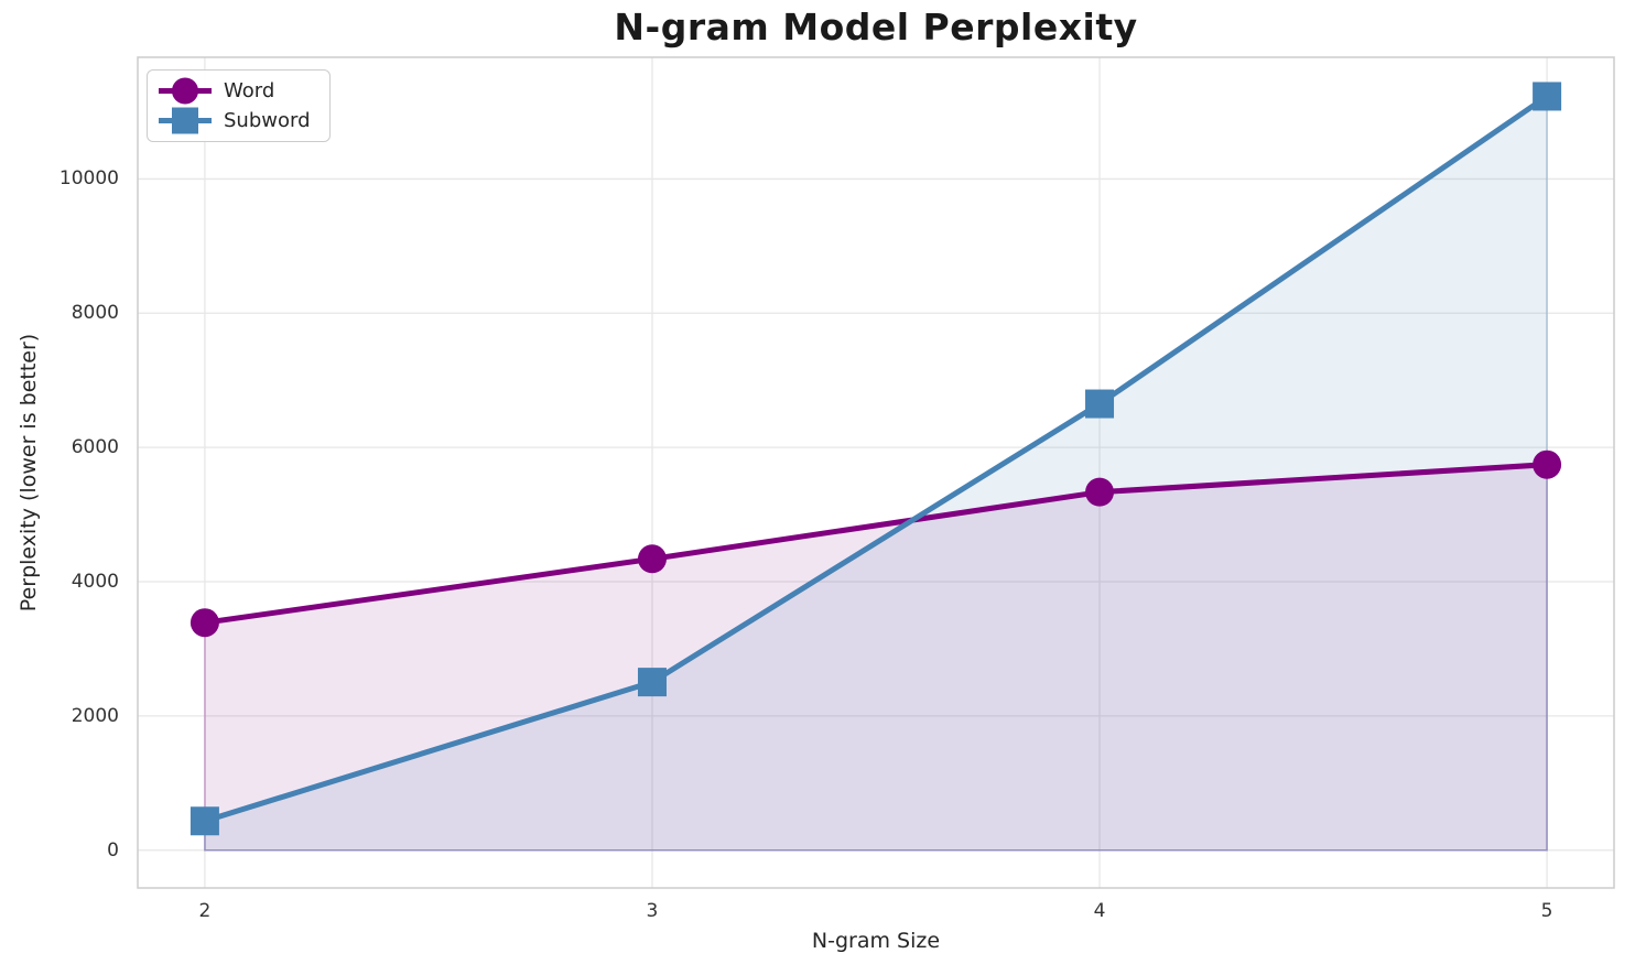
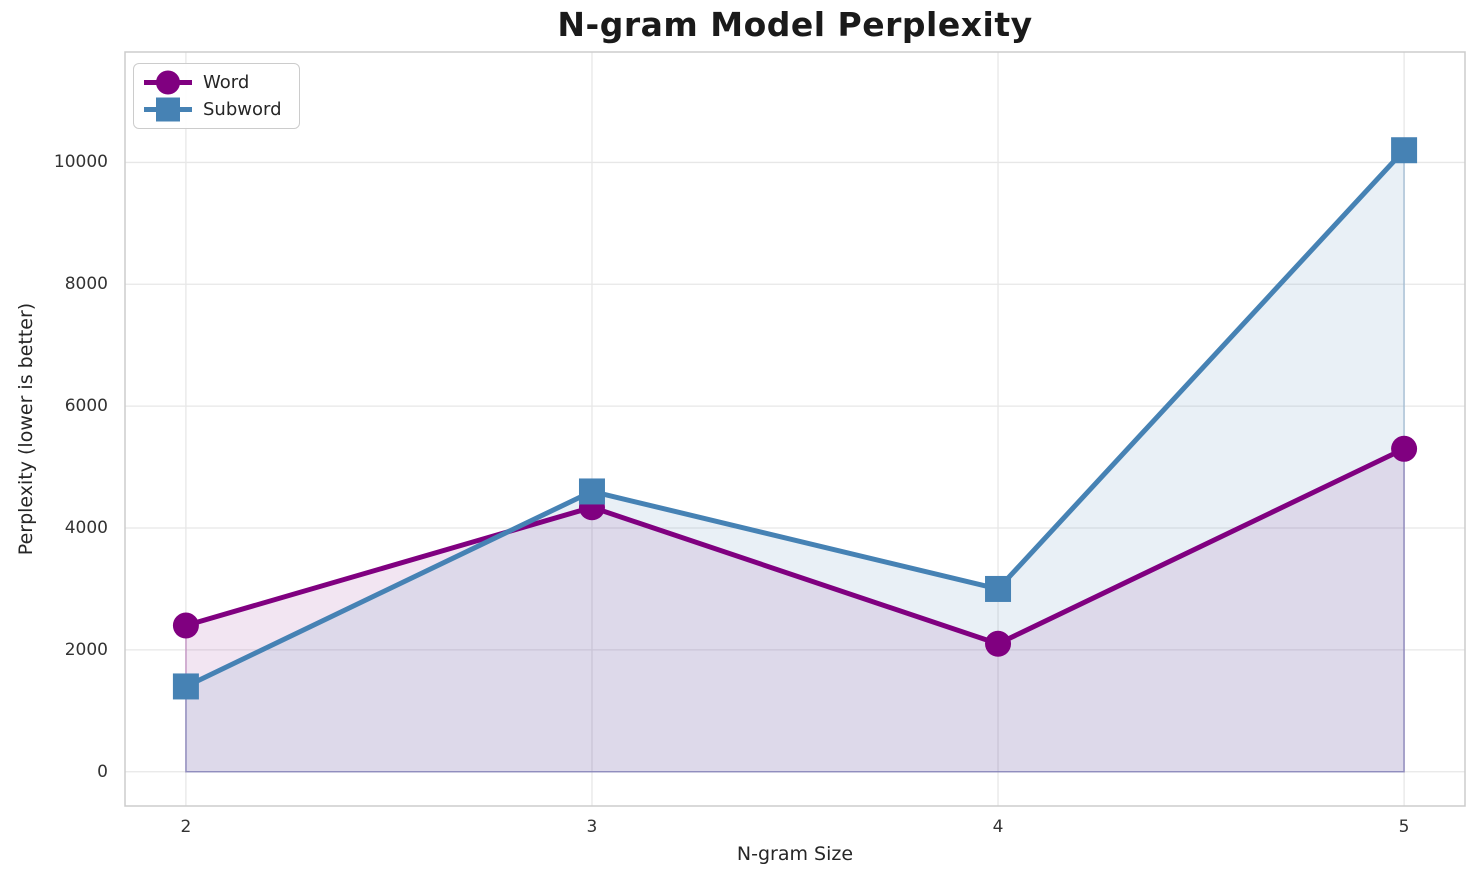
Word/2: 3400 -> 2400
Subword/2: 400 -> 1400
Subword/3: 2500 -> 4600
Word/4: 5300 -> 2100
Subword/4: 6600 -> 3000
Word/5: 5700 -> 5300
Subword/5: 11200 -> 10200
